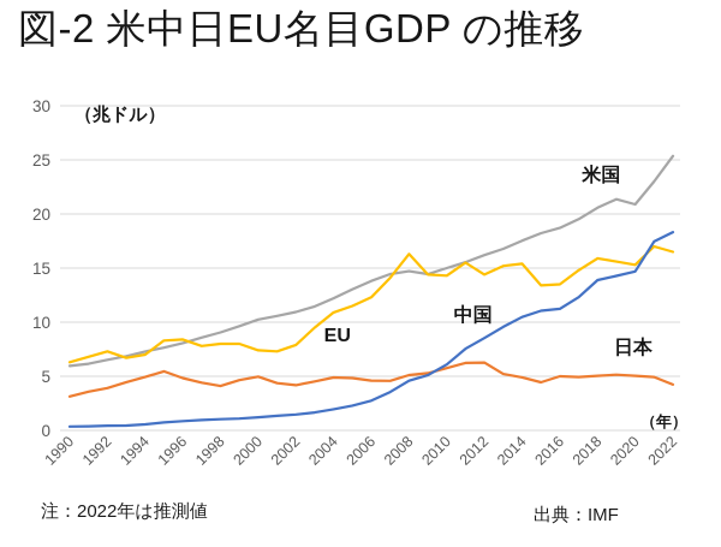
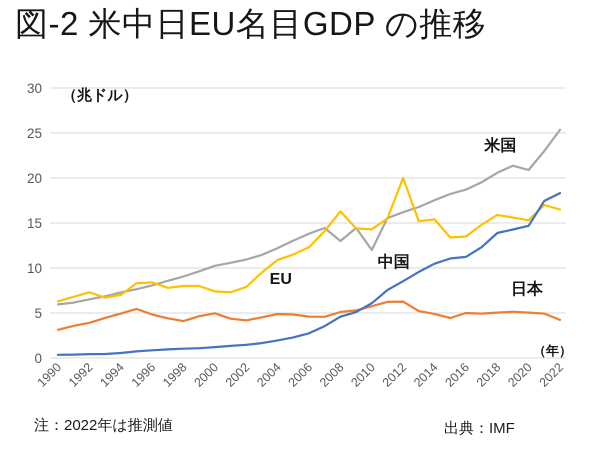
米国/2008: 15 -> 13
米国/2010: 15 -> 12
EU/2012: 14 -> 20
